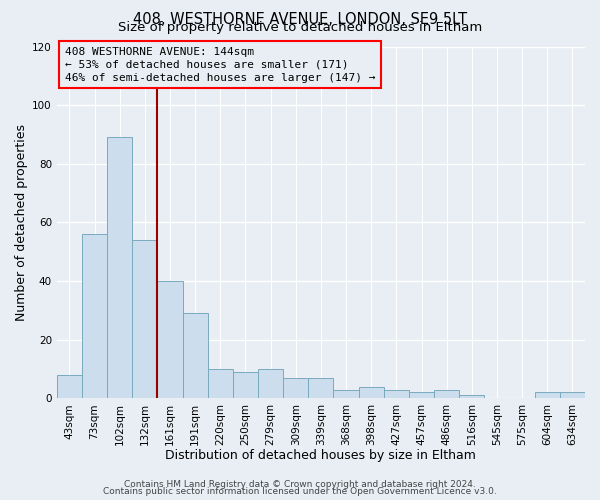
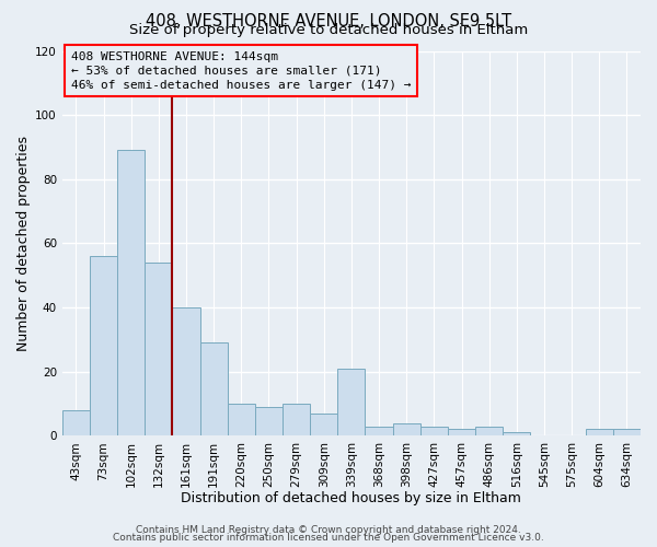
339sqm: 7 -> 21
